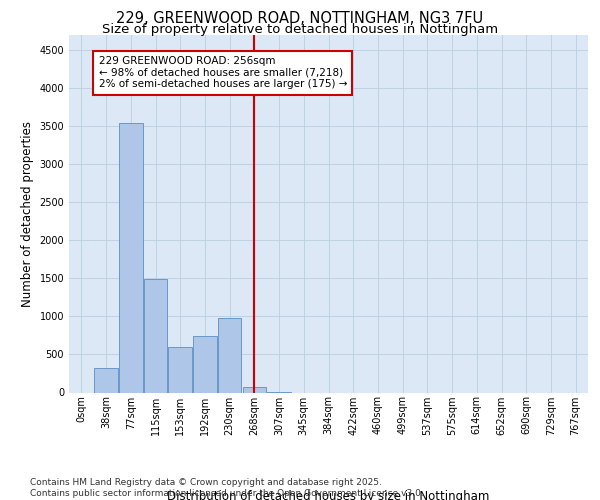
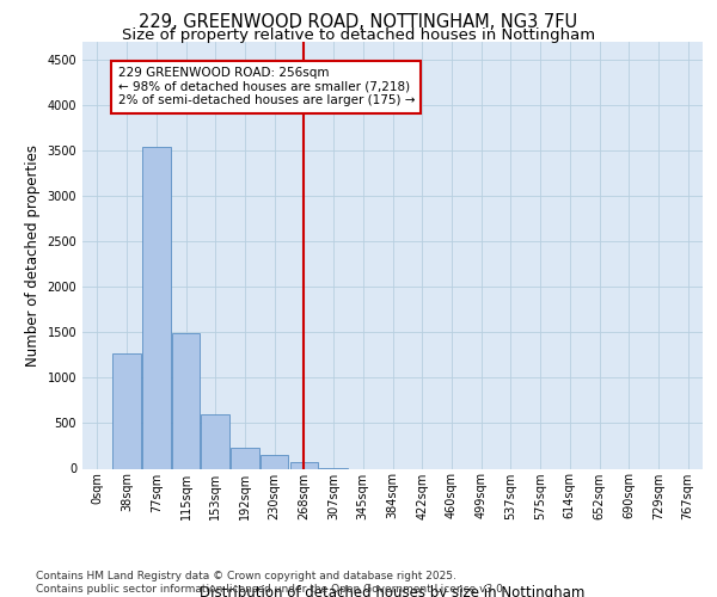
38sqm: 320 -> 1270
192sqm: 740 -> 230
230sqm: 980 -> 160
